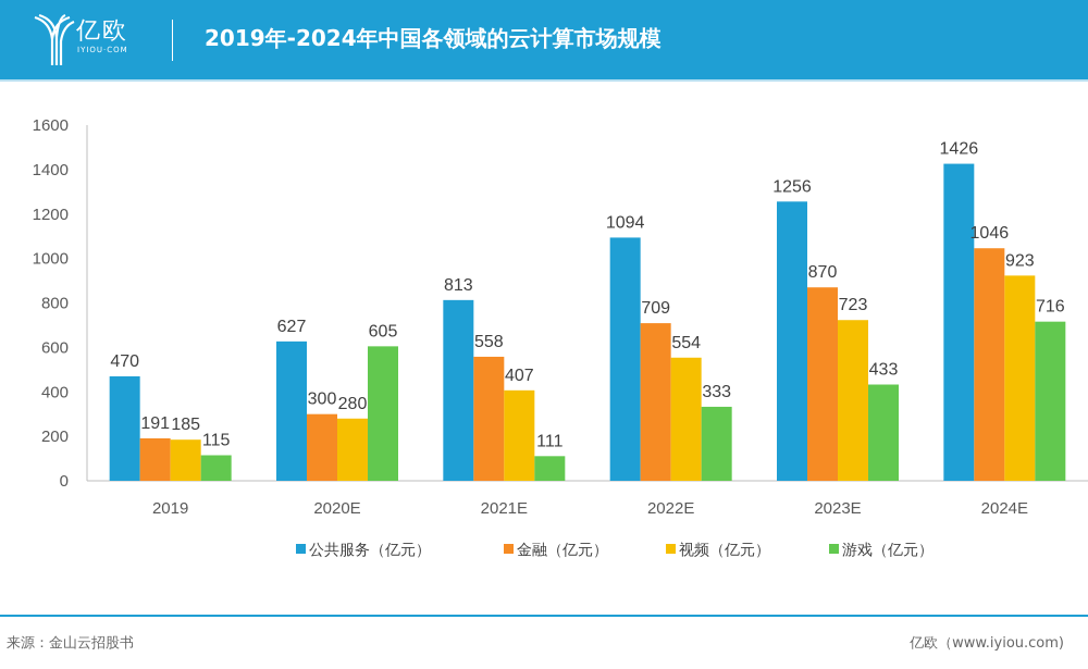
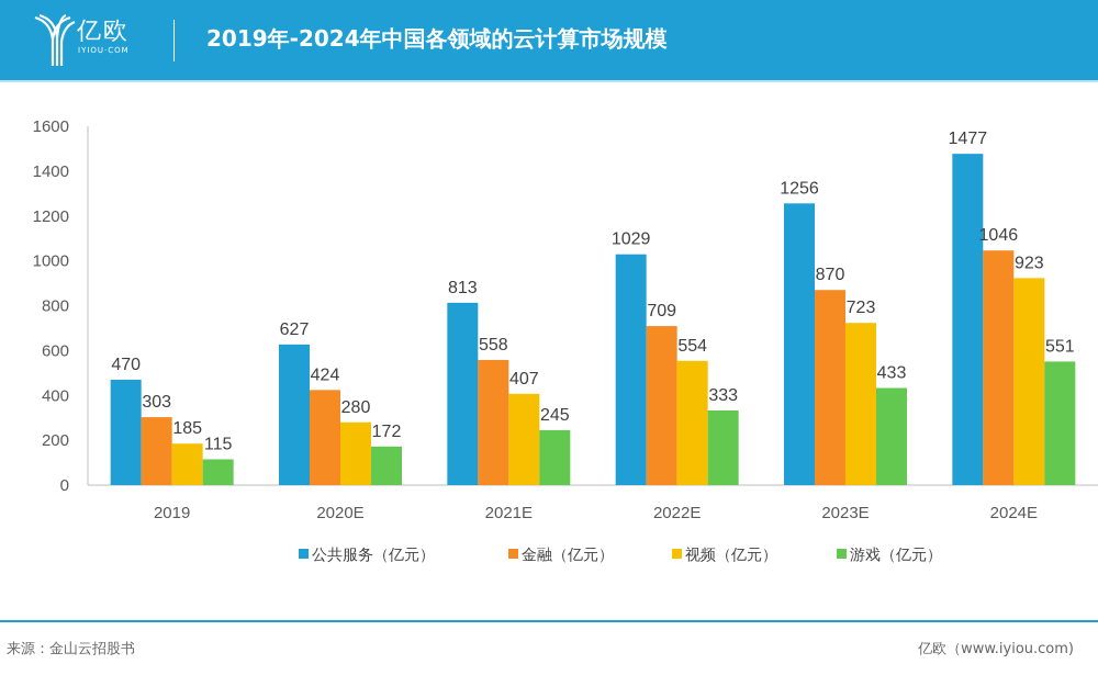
金融（亿元）/2019: 191 -> 303
金融（亿元）/2020E: 300 -> 424
游戏（亿元）/2020E: 605 -> 172
游戏（亿元）/2021E: 111 -> 245
公共服务（亿元）/2022E: 1094 -> 1029
公共服务（亿元）/2024E: 1426 -> 1477
游戏（亿元）/2024E: 716 -> 551
